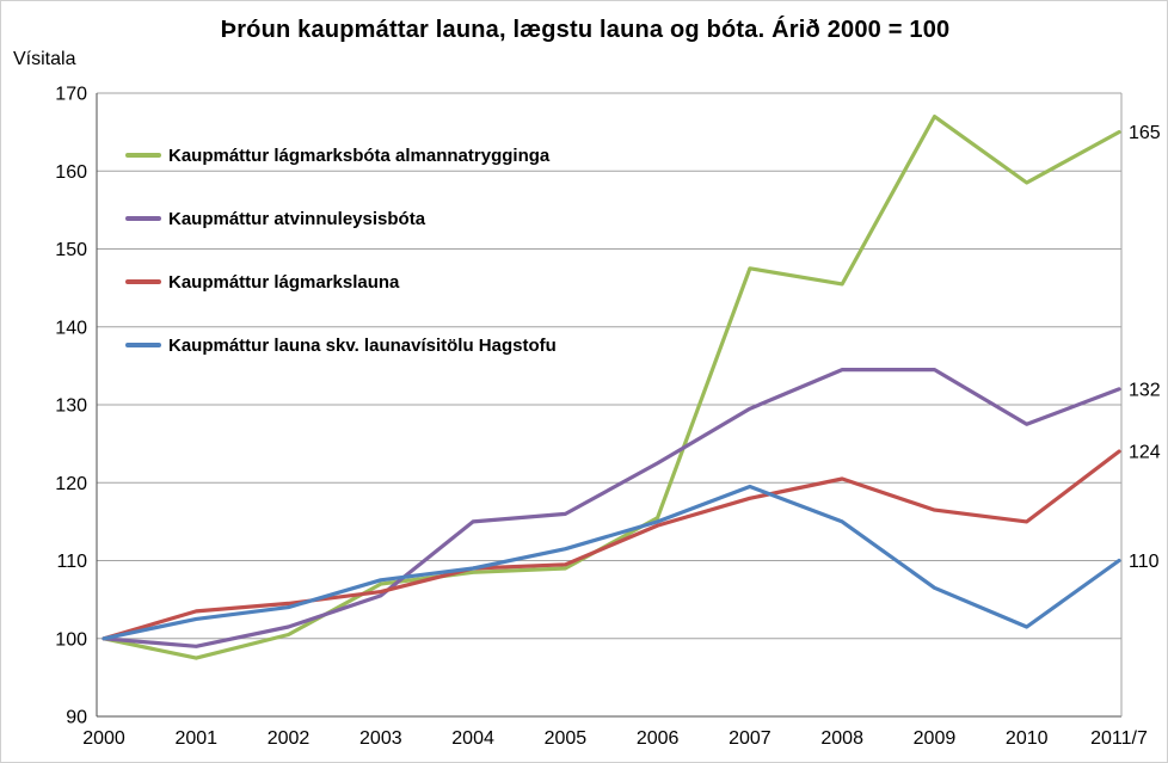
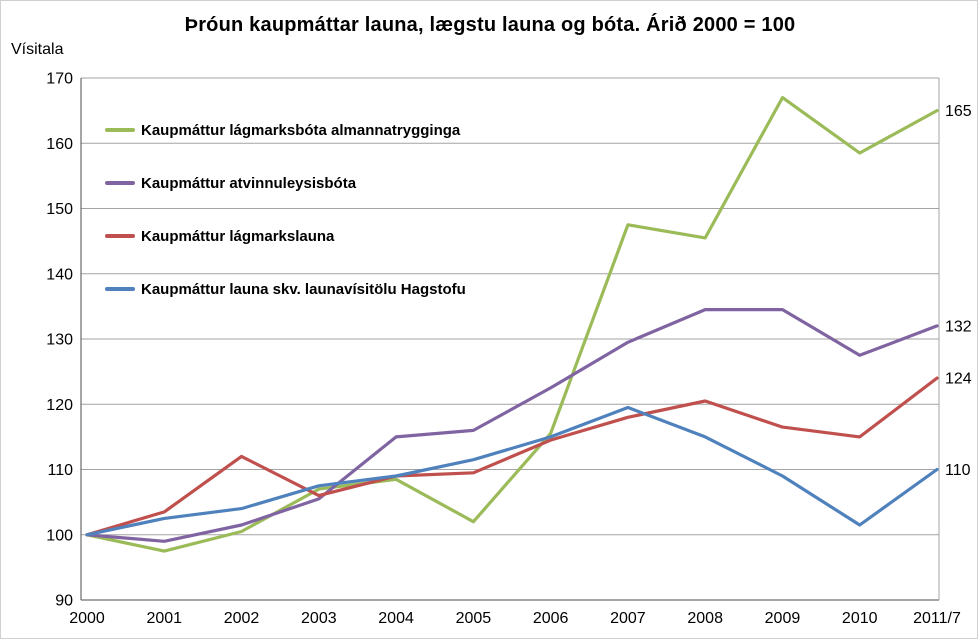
Kaupmáttur lágmarkslauna/2002: 104 -> 112
Kaupmáttur lágmarksbóta almannatrygginga/2005: 109 -> 102
Kaupmáttur launa skv. launavísitölu Hagstofu/2009: 106 -> 109
